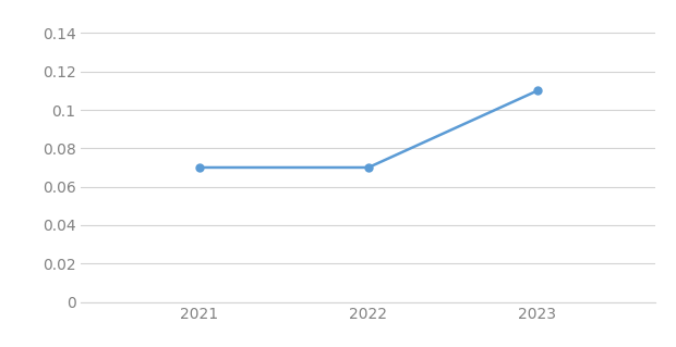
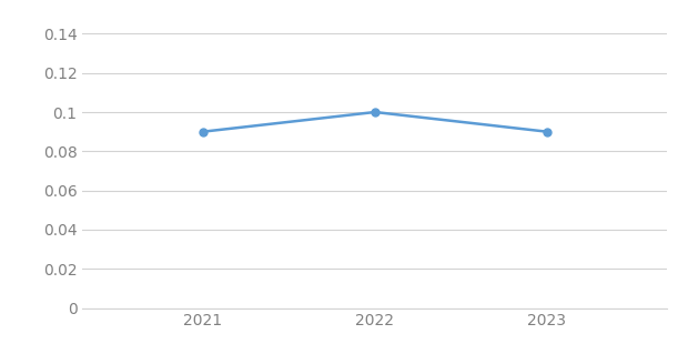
2021: 0.07 -> 0.09
2022: 0.07 -> 0.10
2023: 0.11 -> 0.09
